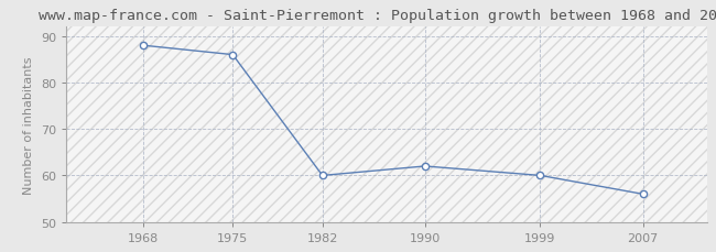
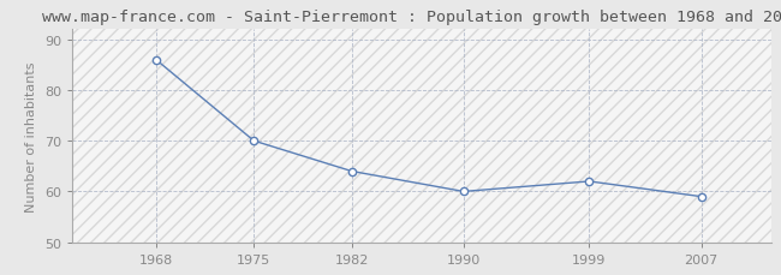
1968: 88 -> 86
1975: 86 -> 70
1982: 60 -> 64
1990: 62 -> 60
1999: 60 -> 62
2007: 56 -> 59
